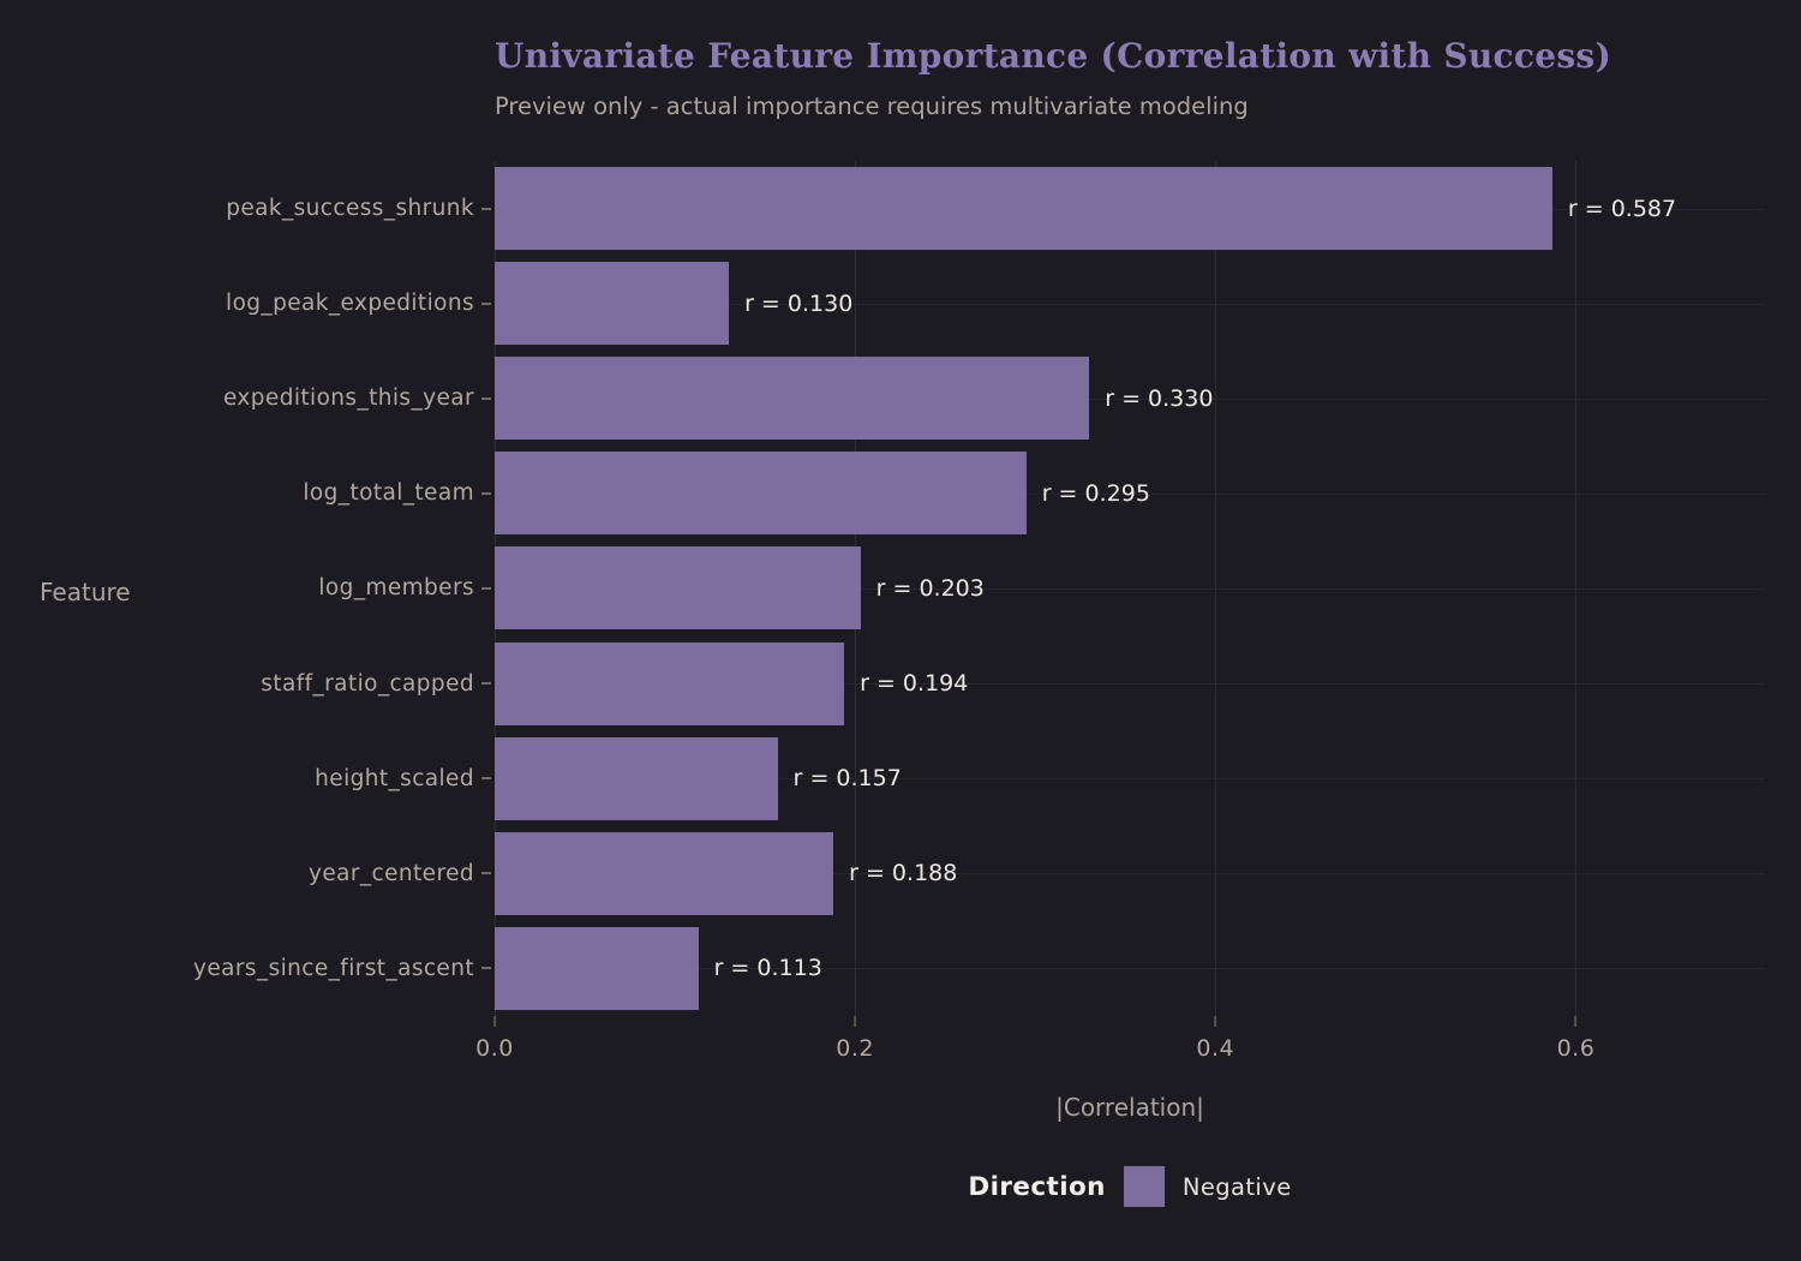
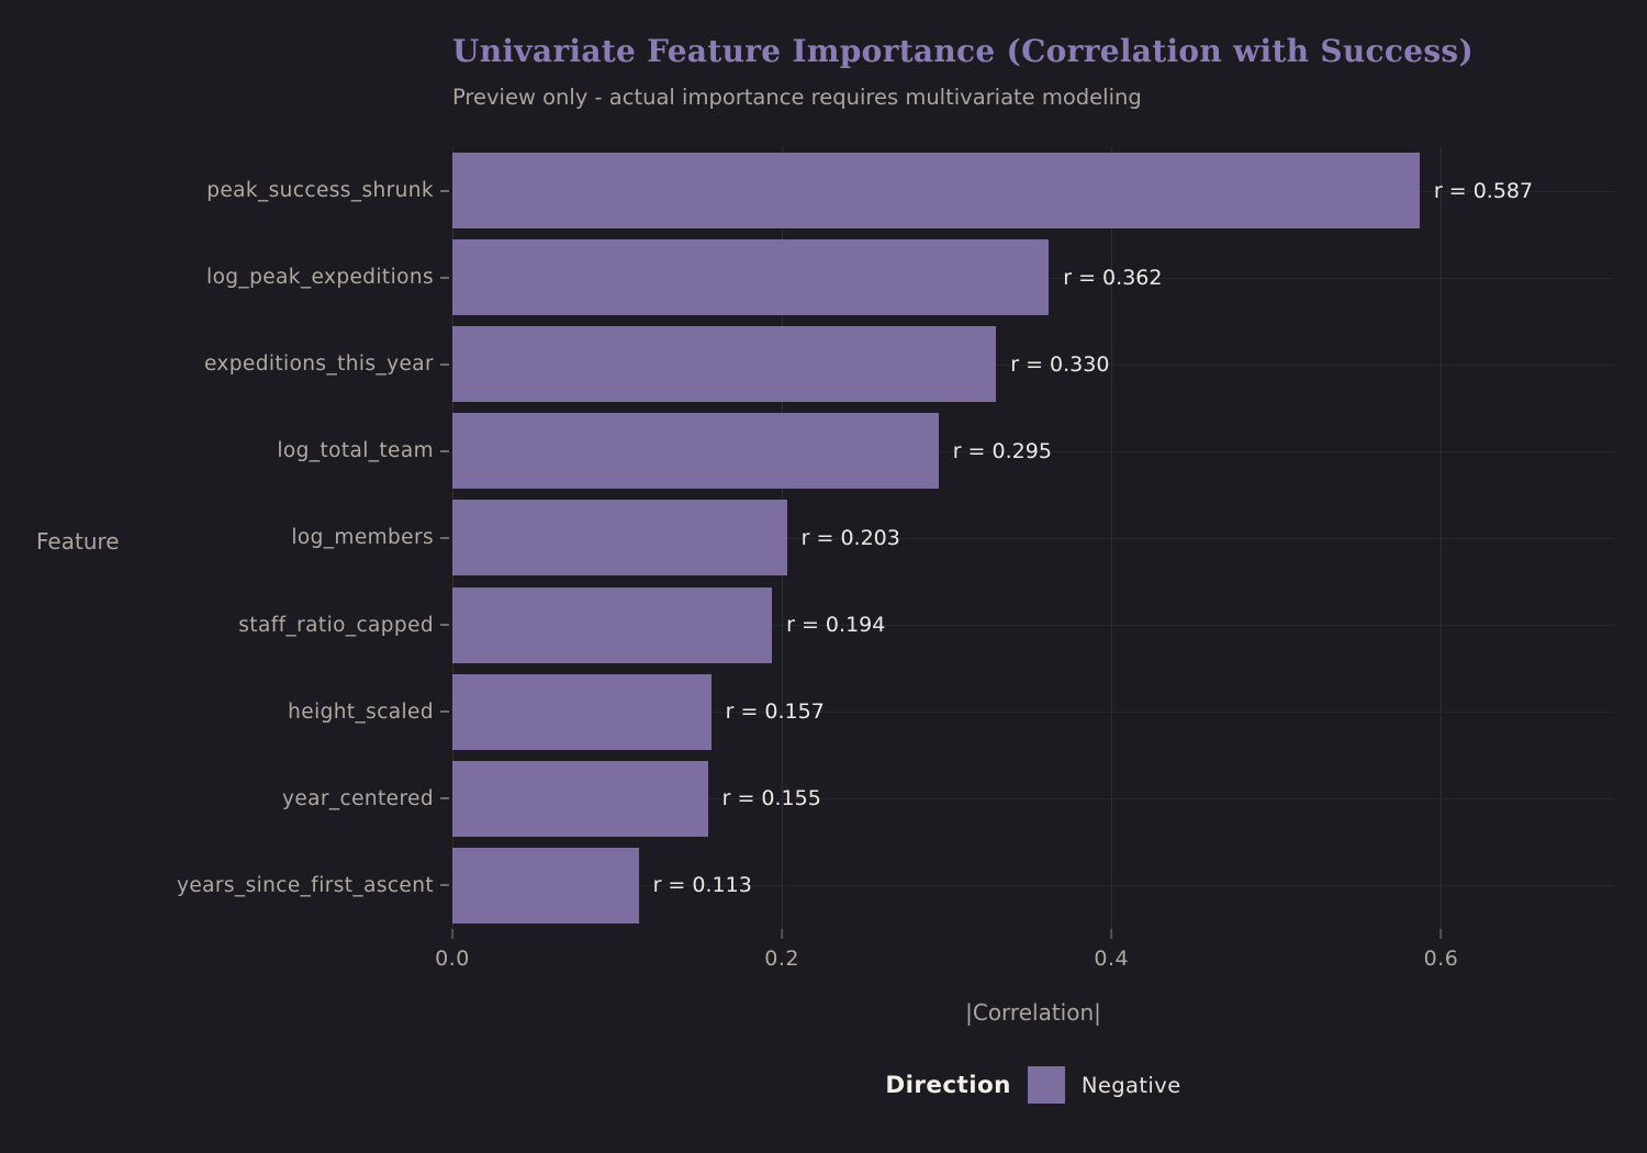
log_peak_expeditions: 0.130 -> 0.362
year_centered: 0.188 -> 0.155
